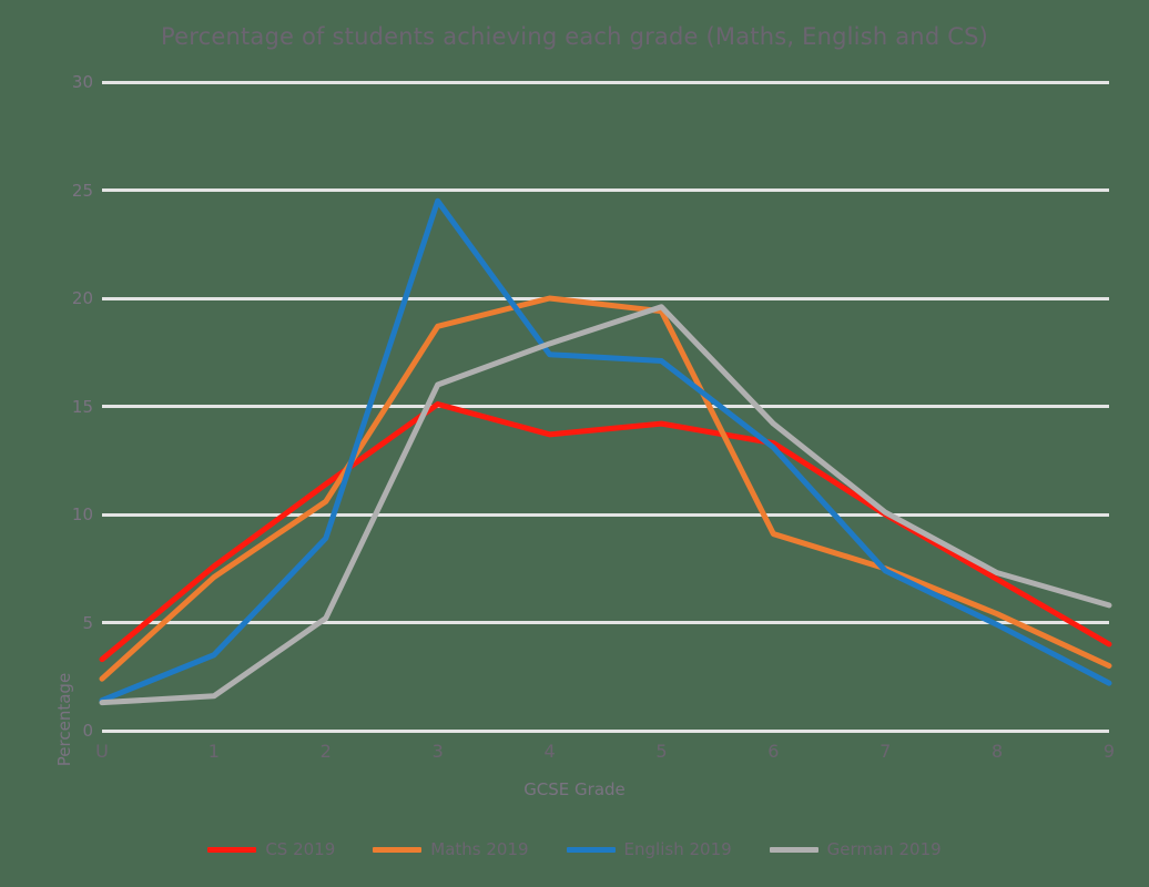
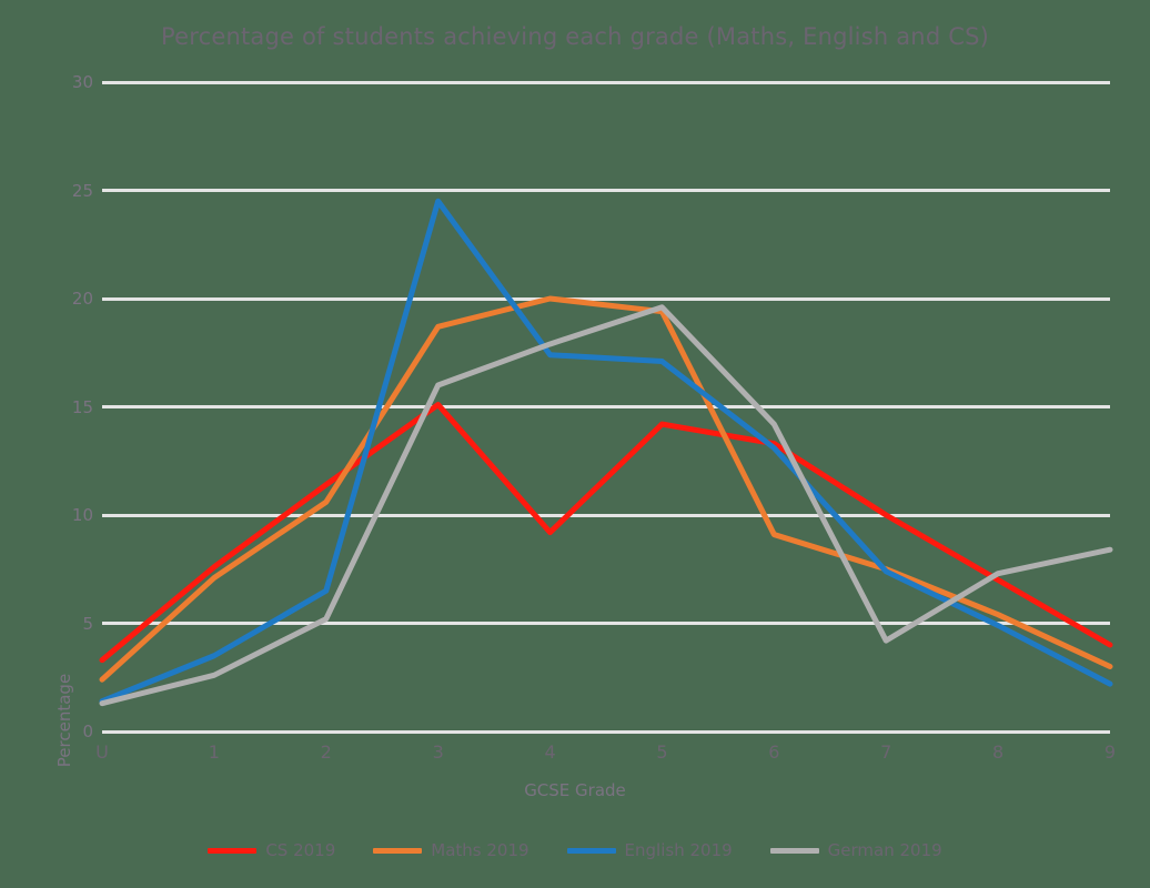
German 2019/1: 1.6 -> 2.6
English 2019/2: 8.9 -> 6.5
CS 2019/4: 13.7 -> 9.2
German 2019/7: 10.1 -> 4.2
German 2019/9: 5.8 -> 8.4
